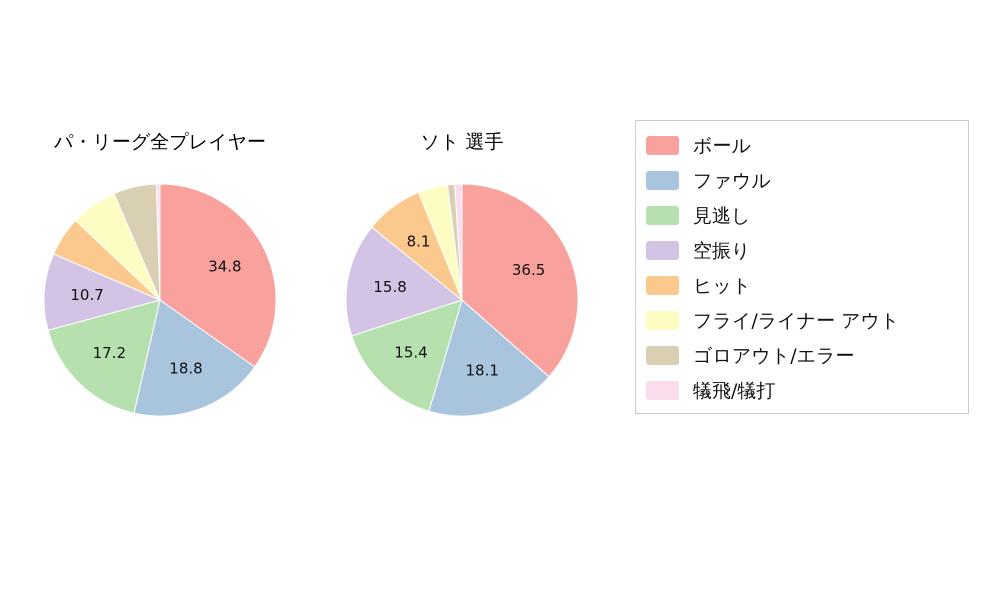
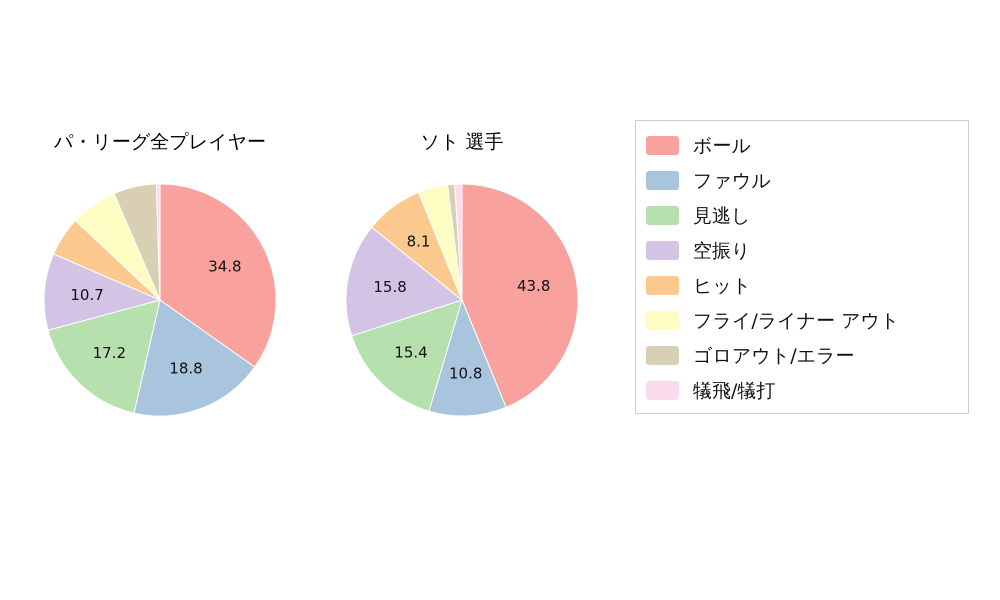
ソト 選手/ボール: 36.5 -> 43.8
ソト 選手/ファウル: 18.1 -> 10.8
